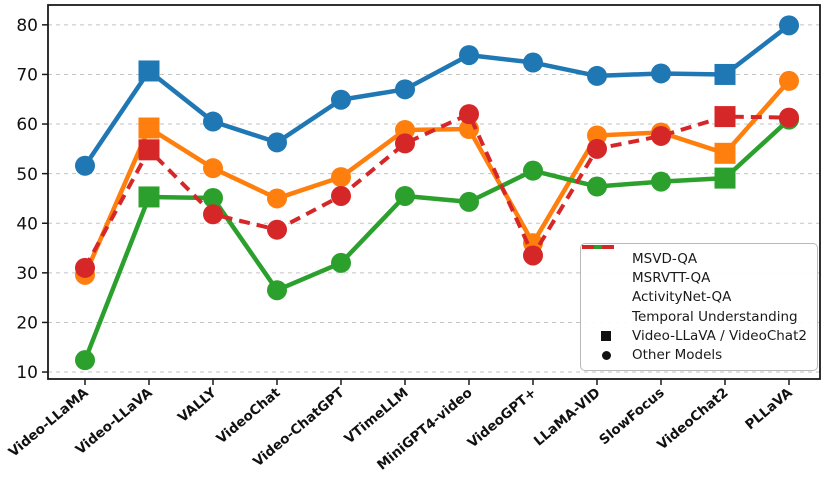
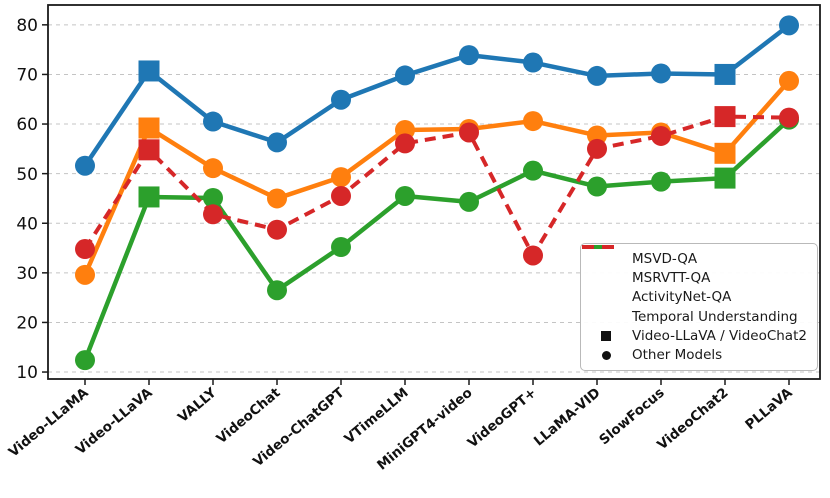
Temporal Understanding/Video-LLaMA: 31 -> 35
ActivityNet-QA/Video-ChatGPT: 32 -> 35
MSVD-QA/VTimeLLM: 67 -> 70
Temporal Understanding/MiniGPT4-video: 62 -> 58
MSRVTT-QA/VideoGPT+: 36 -> 61
